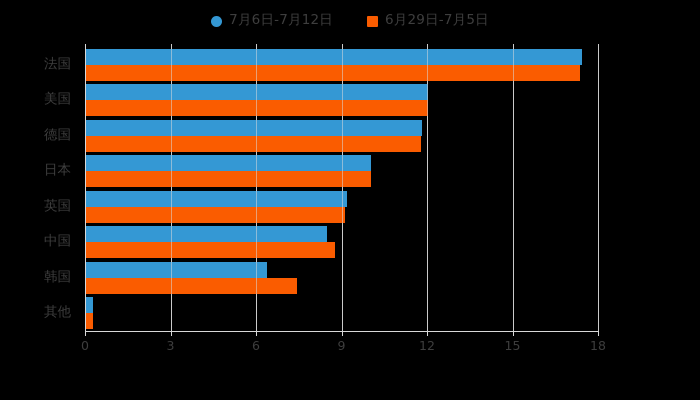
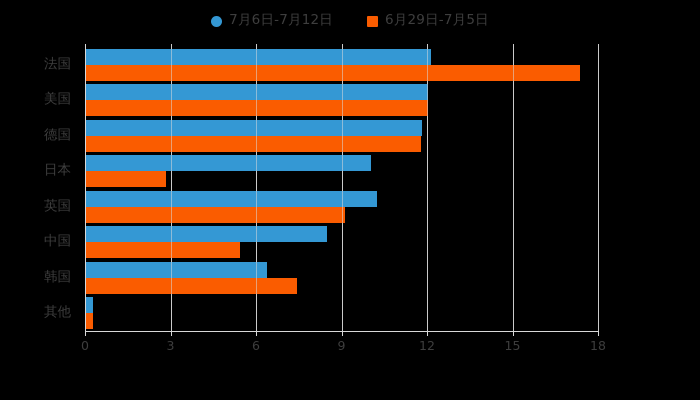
7月6日-7月12日/法国: 17.4 -> 12.1
6月29日-7月5日/日本: 10.0 -> 2.8
7月6日-7月12日/英国: 9.2 -> 10.2
6月29日-7月5日/中国: 8.8 -> 5.4
